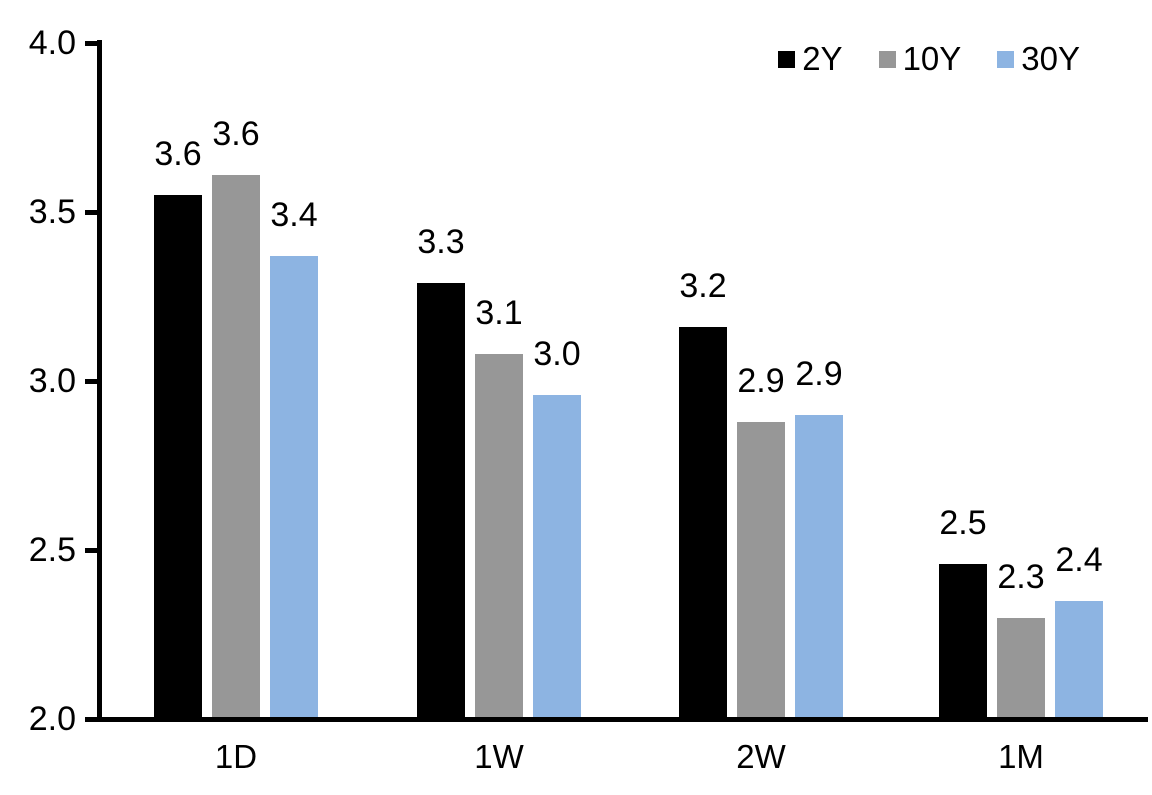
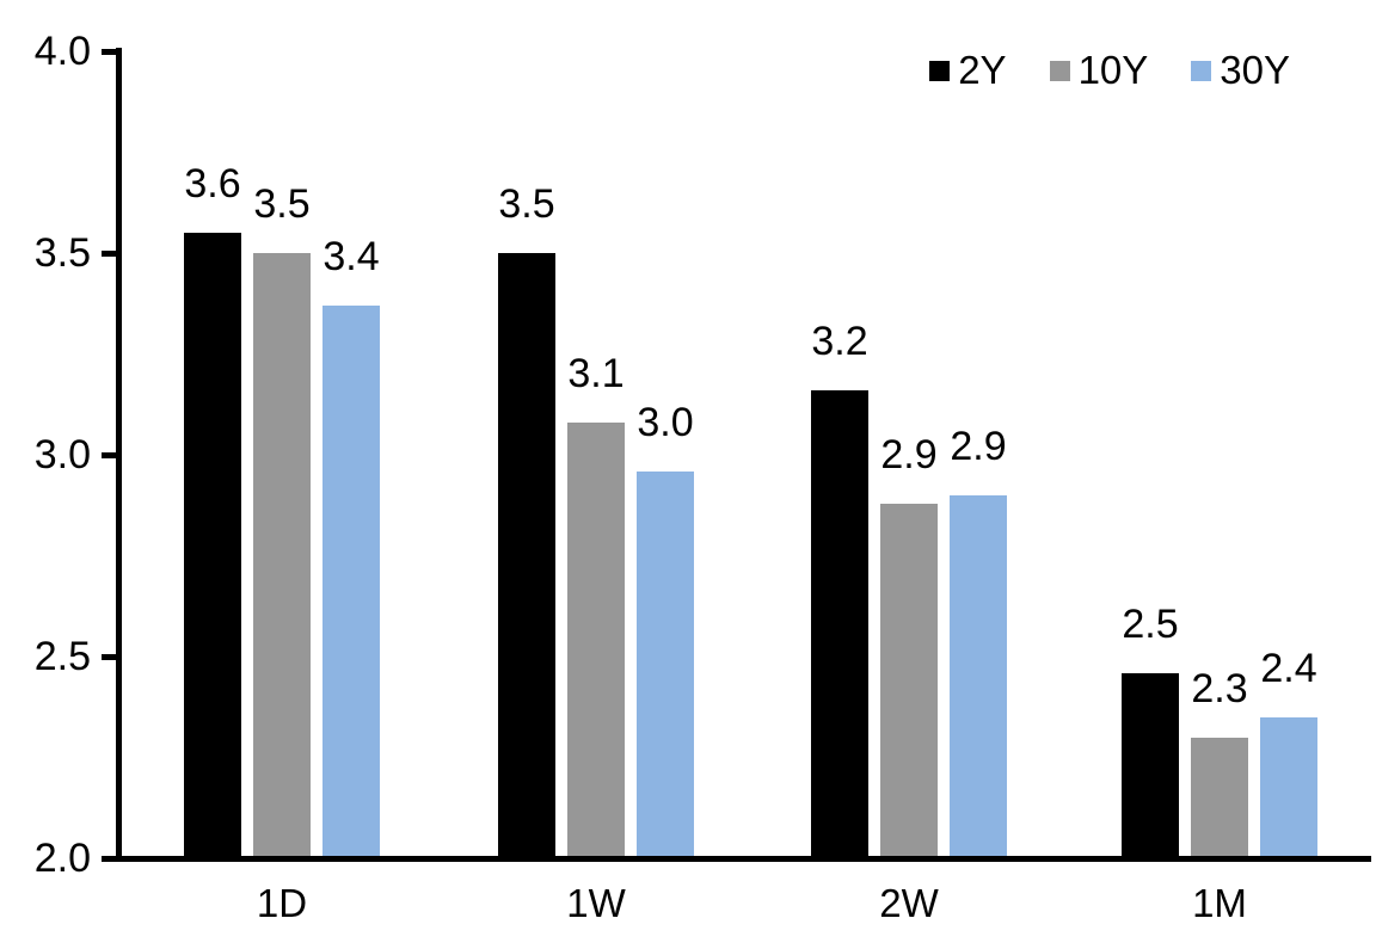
10Y/1D: 3.6 -> 3.5
2Y/1W: 3.3 -> 3.5
